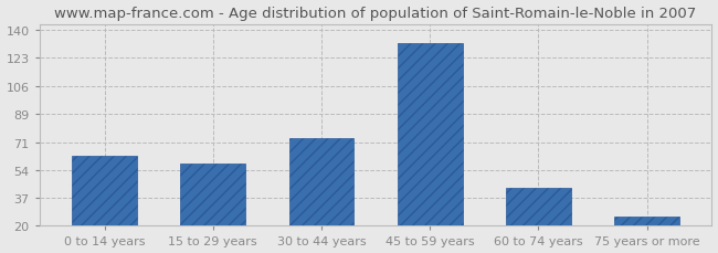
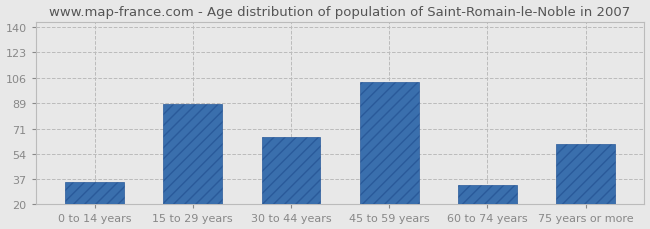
0 to 14 years: 63 -> 35
15 to 29 years: 58 -> 88
30 to 44 years: 74 -> 66
45 to 59 years: 132 -> 103
60 to 74 years: 43 -> 33
75 years or more: 26 -> 61
